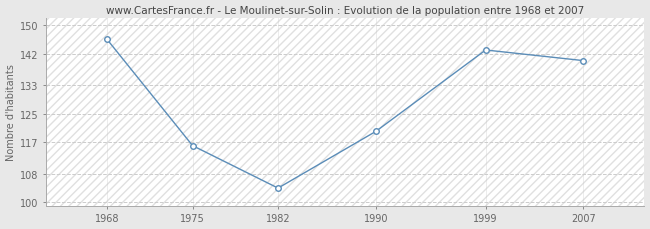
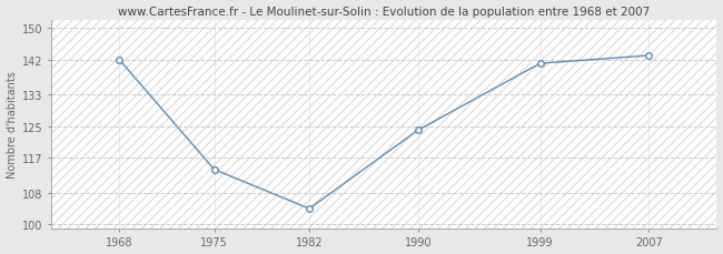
1968: 146 -> 142
1975: 116 -> 114
1990: 120 -> 124
1999: 143 -> 141
2007: 140 -> 143
